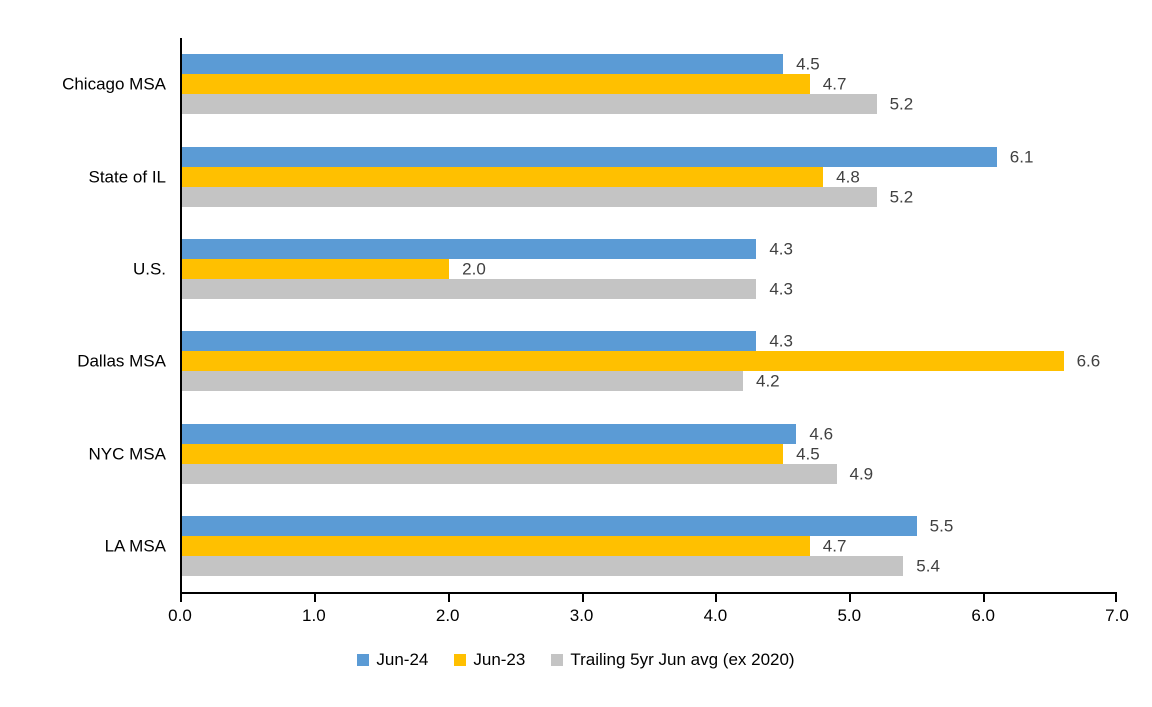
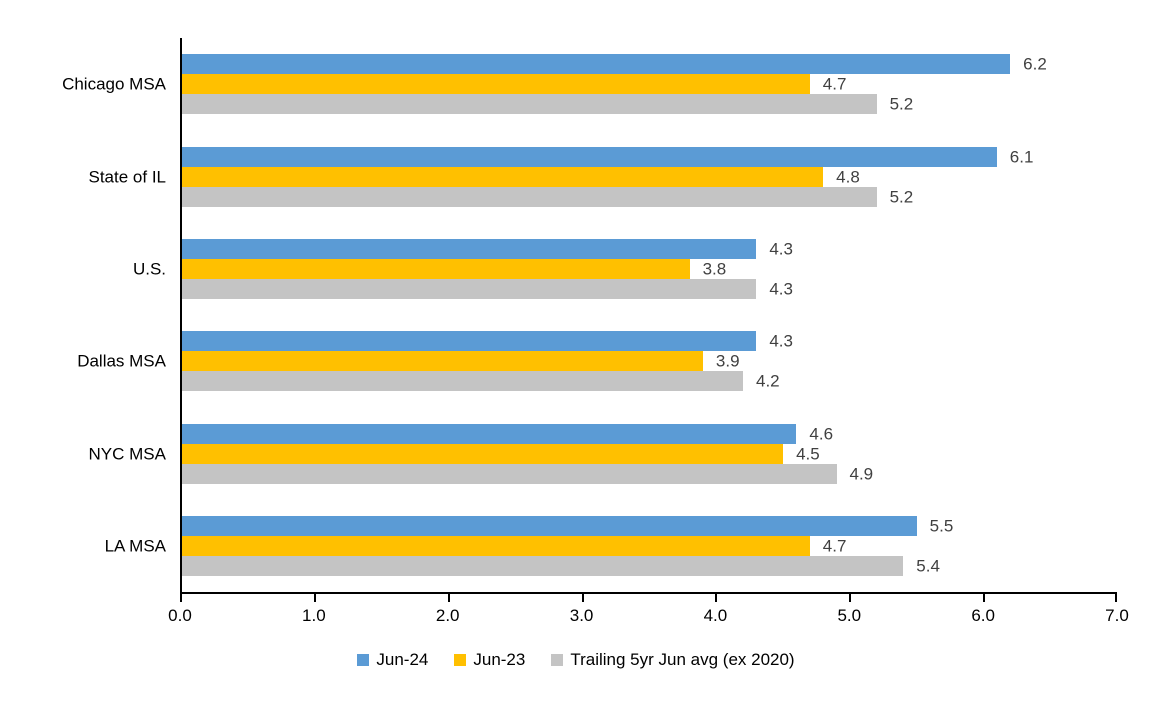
Jun-24/Chicago MSA: 4.5 -> 6.2
Jun-23/U.S.: 2.0 -> 3.8
Jun-23/Dallas MSA: 6.6 -> 3.9
